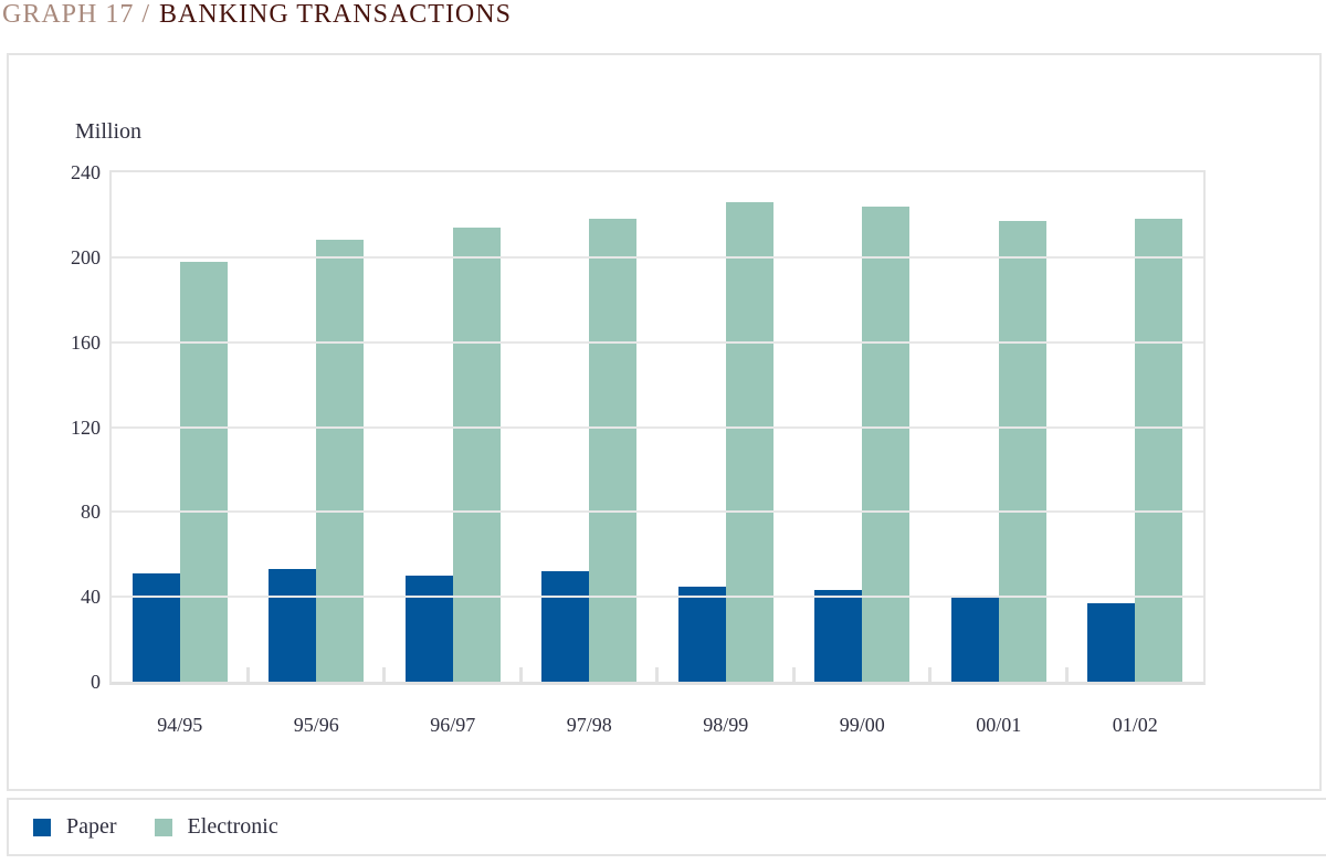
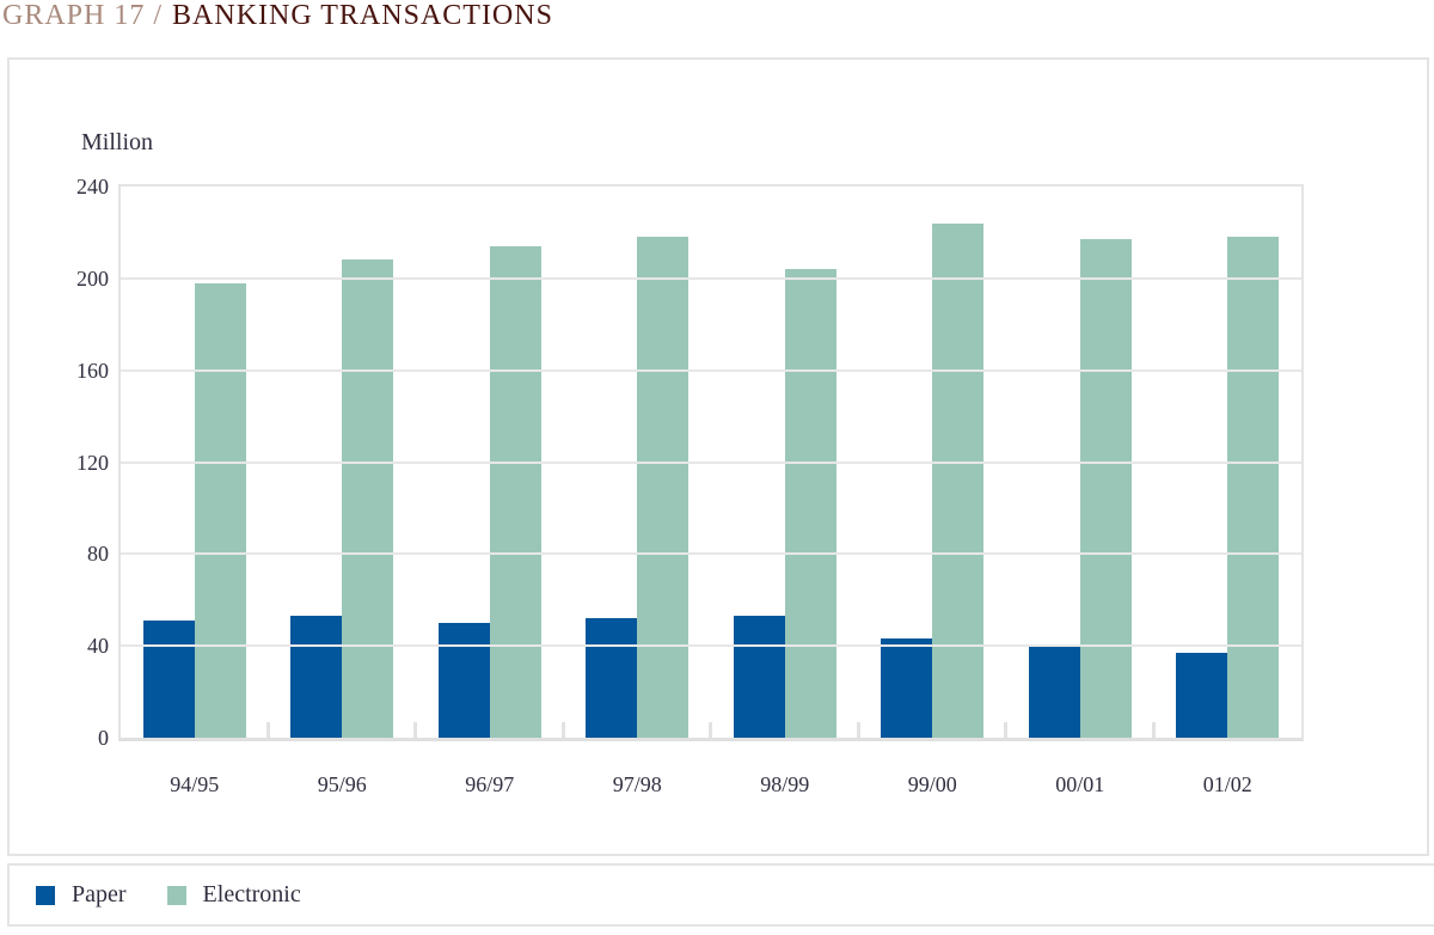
Paper/98/99: 45 -> 53
Electronic/98/99: 226 -> 204
